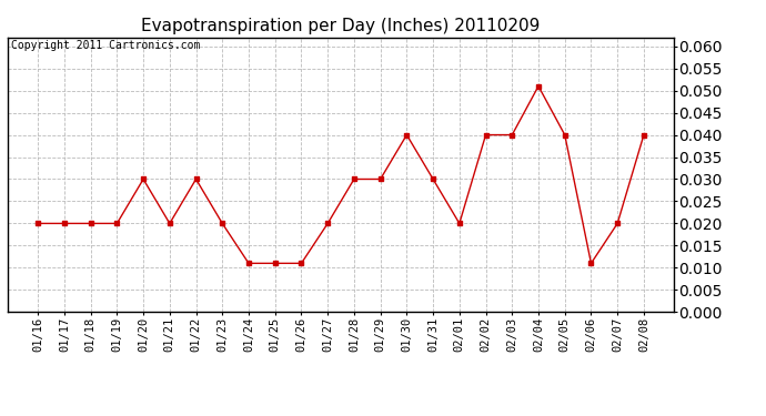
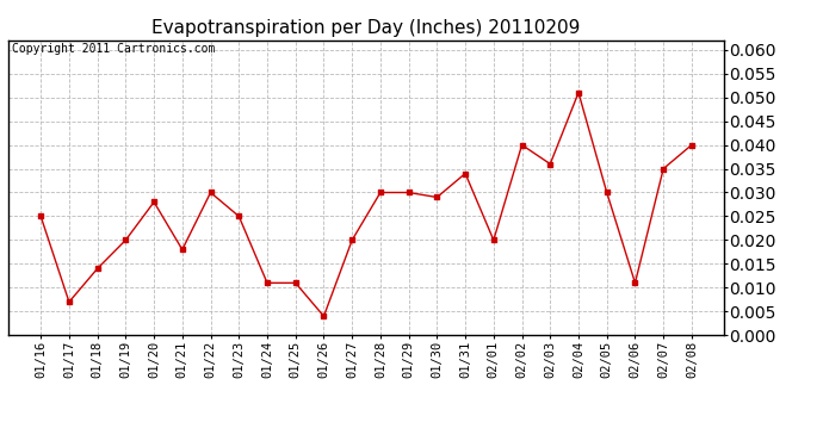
01/16: 0.020 -> 0.025
01/17: 0.020 -> 0.007
01/18: 0.020 -> 0.014
01/20: 0.030 -> 0.028
01/21: 0.020 -> 0.018
01/23: 0.020 -> 0.025
01/26: 0.011 -> 0.004
01/30: 0.040 -> 0.029
01/31: 0.030 -> 0.034
02/03: 0.040 -> 0.036
02/05: 0.040 -> 0.030
02/07: 0.020 -> 0.035
